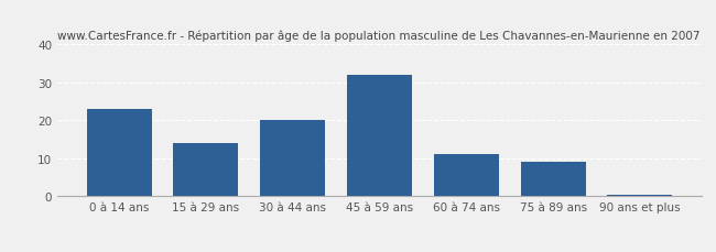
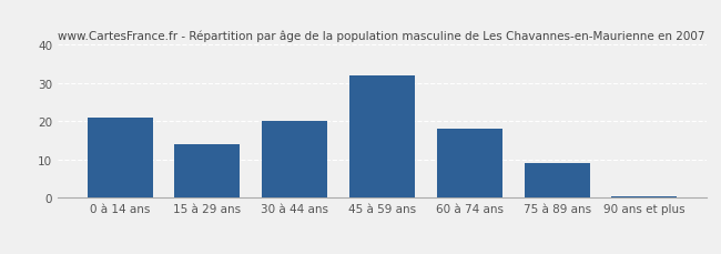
0 à 14 ans: 23.0 -> 21.0
60 à 74 ans: 11.0 -> 18.0
